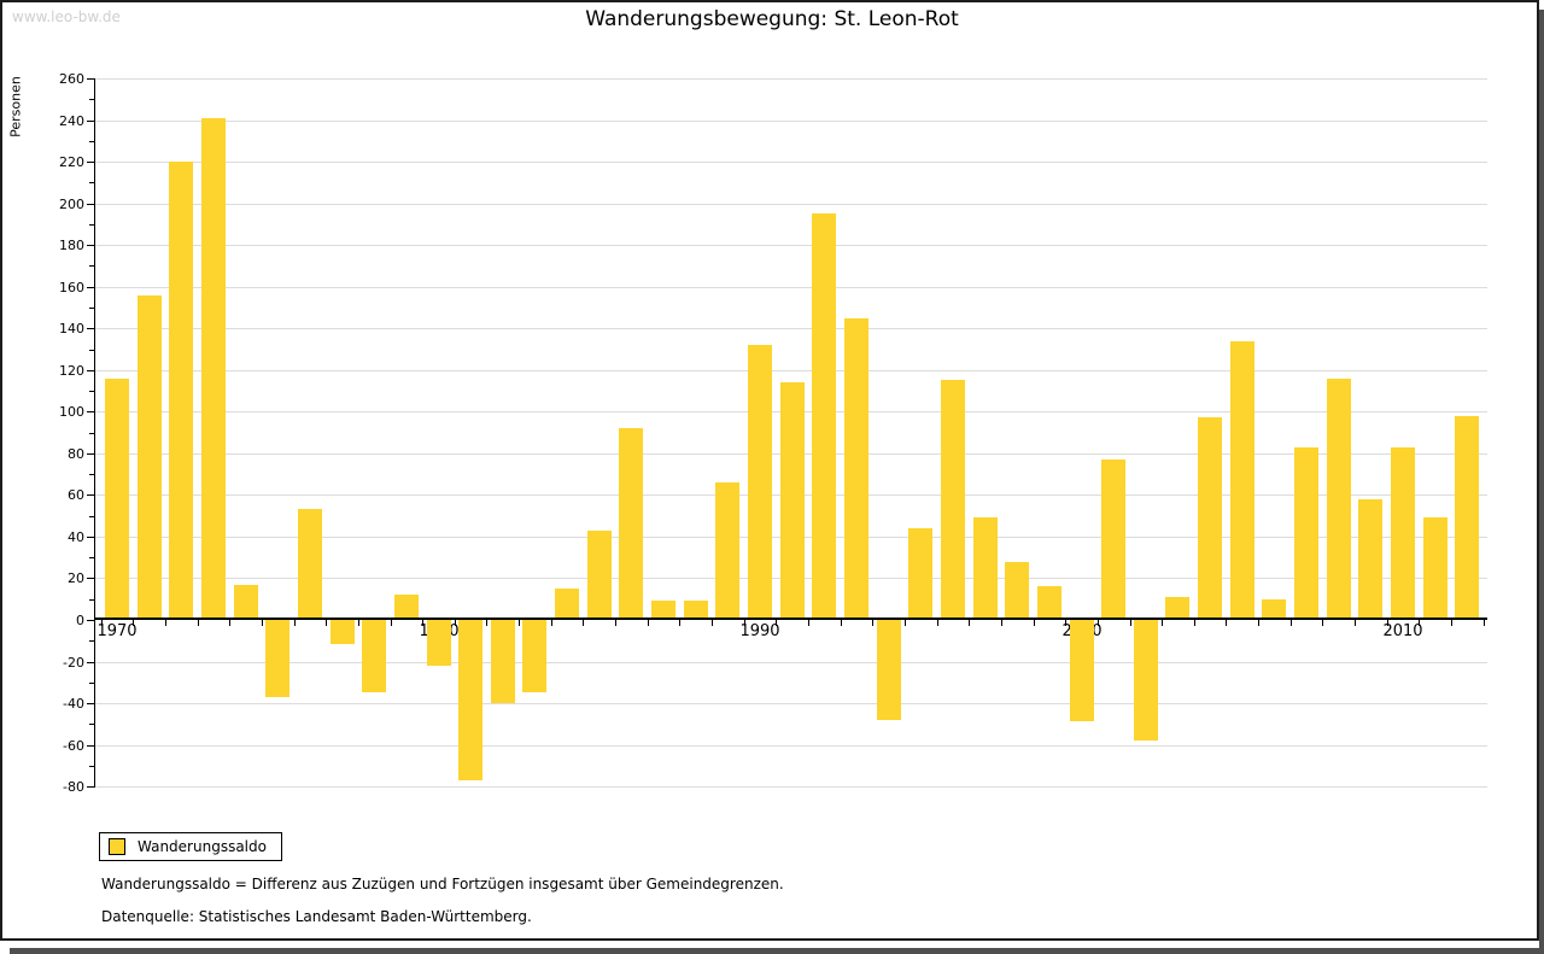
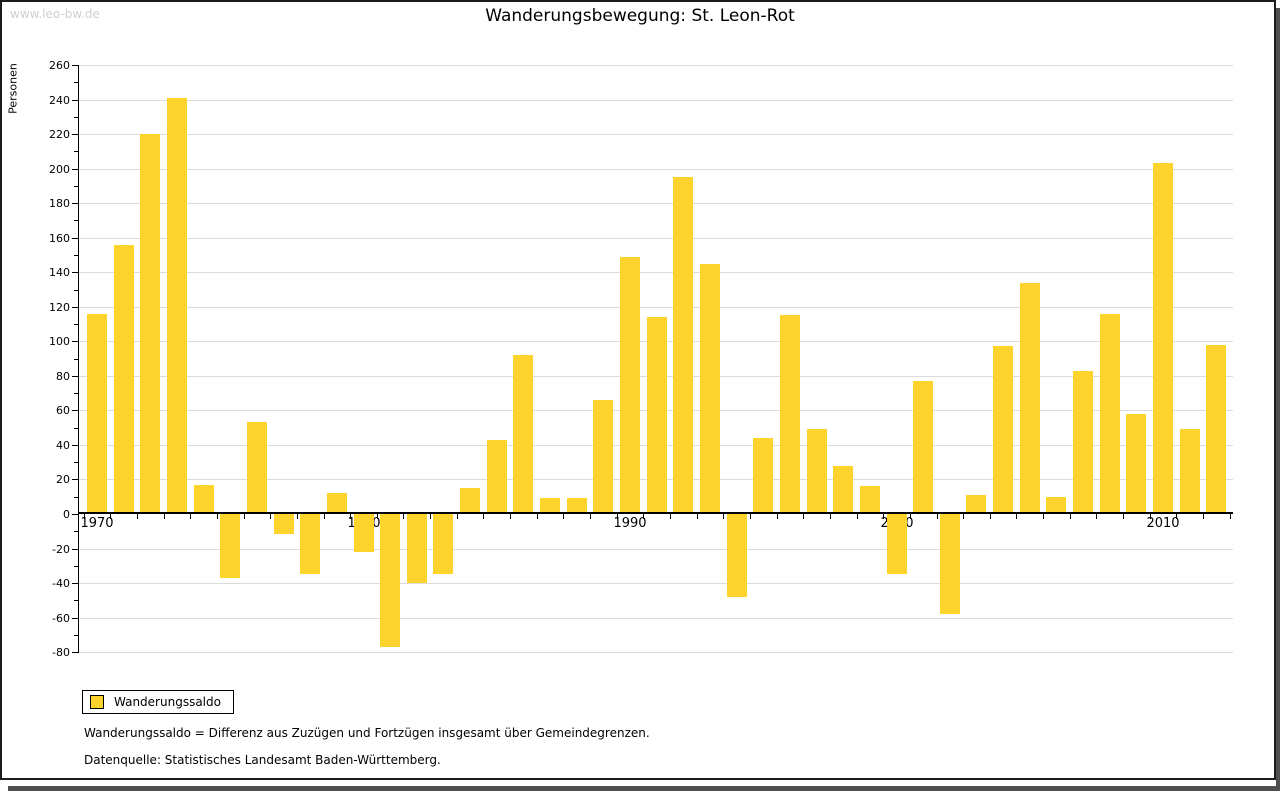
1990: 132 -> 149
2000: -50 -> -36
2010: 83 -> 203
